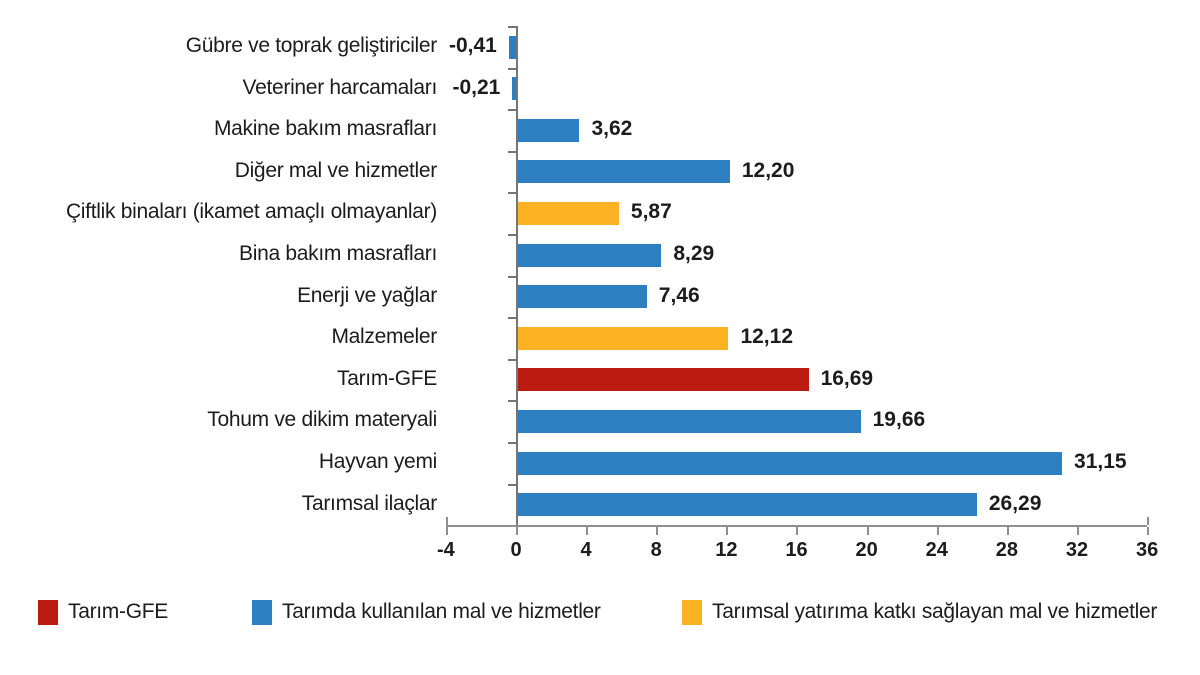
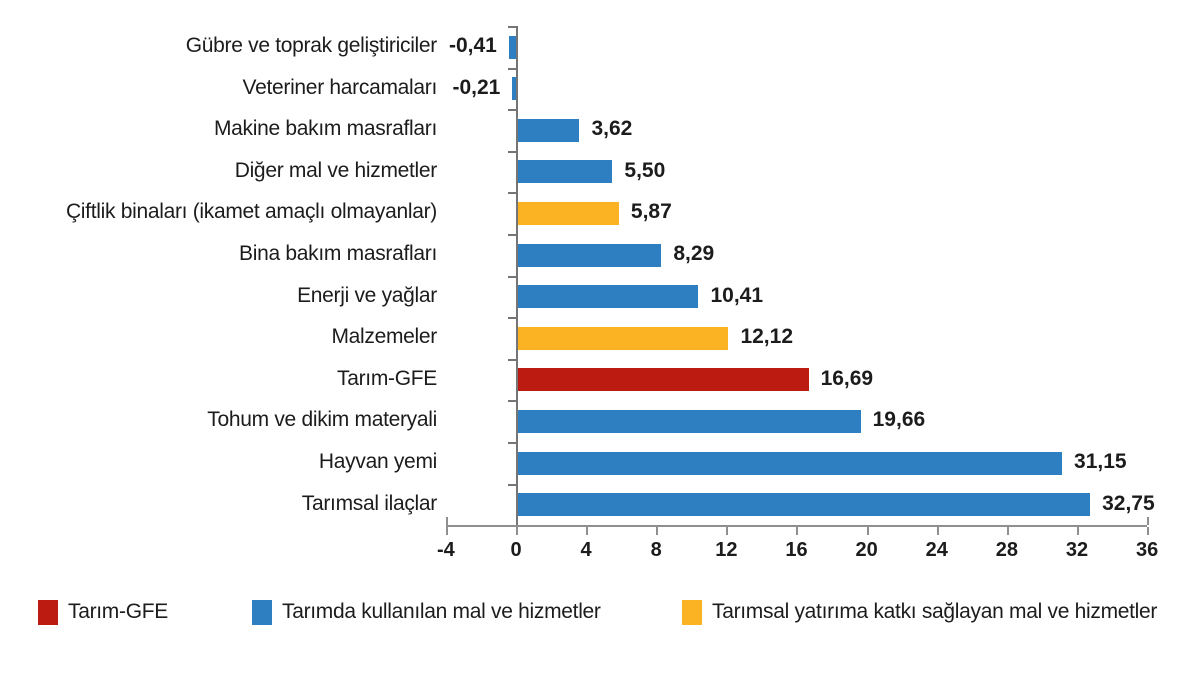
Diğer mal ve hizmetler: 12,20 -> 5,50
Enerji ve yağlar: 7,46 -> 10,41
Tarımsal ilaçlar: 26,29 -> 32,75
